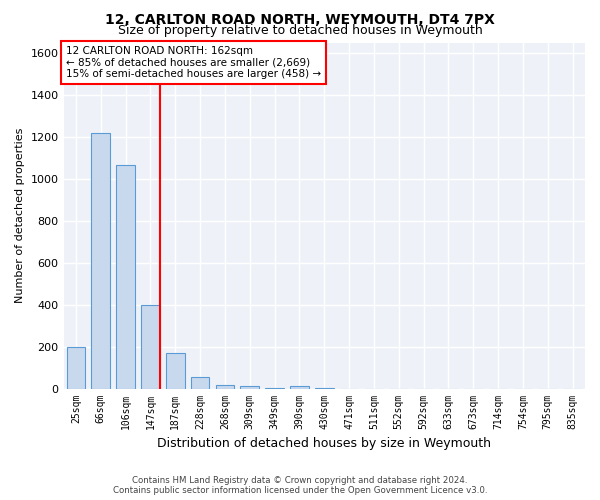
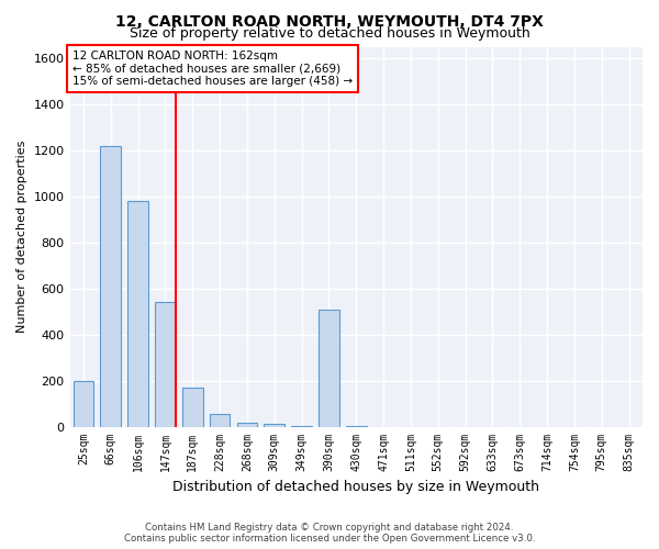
106sqm: 1065 -> 980
147sqm: 400 -> 540
390sqm: 10 -> 510
